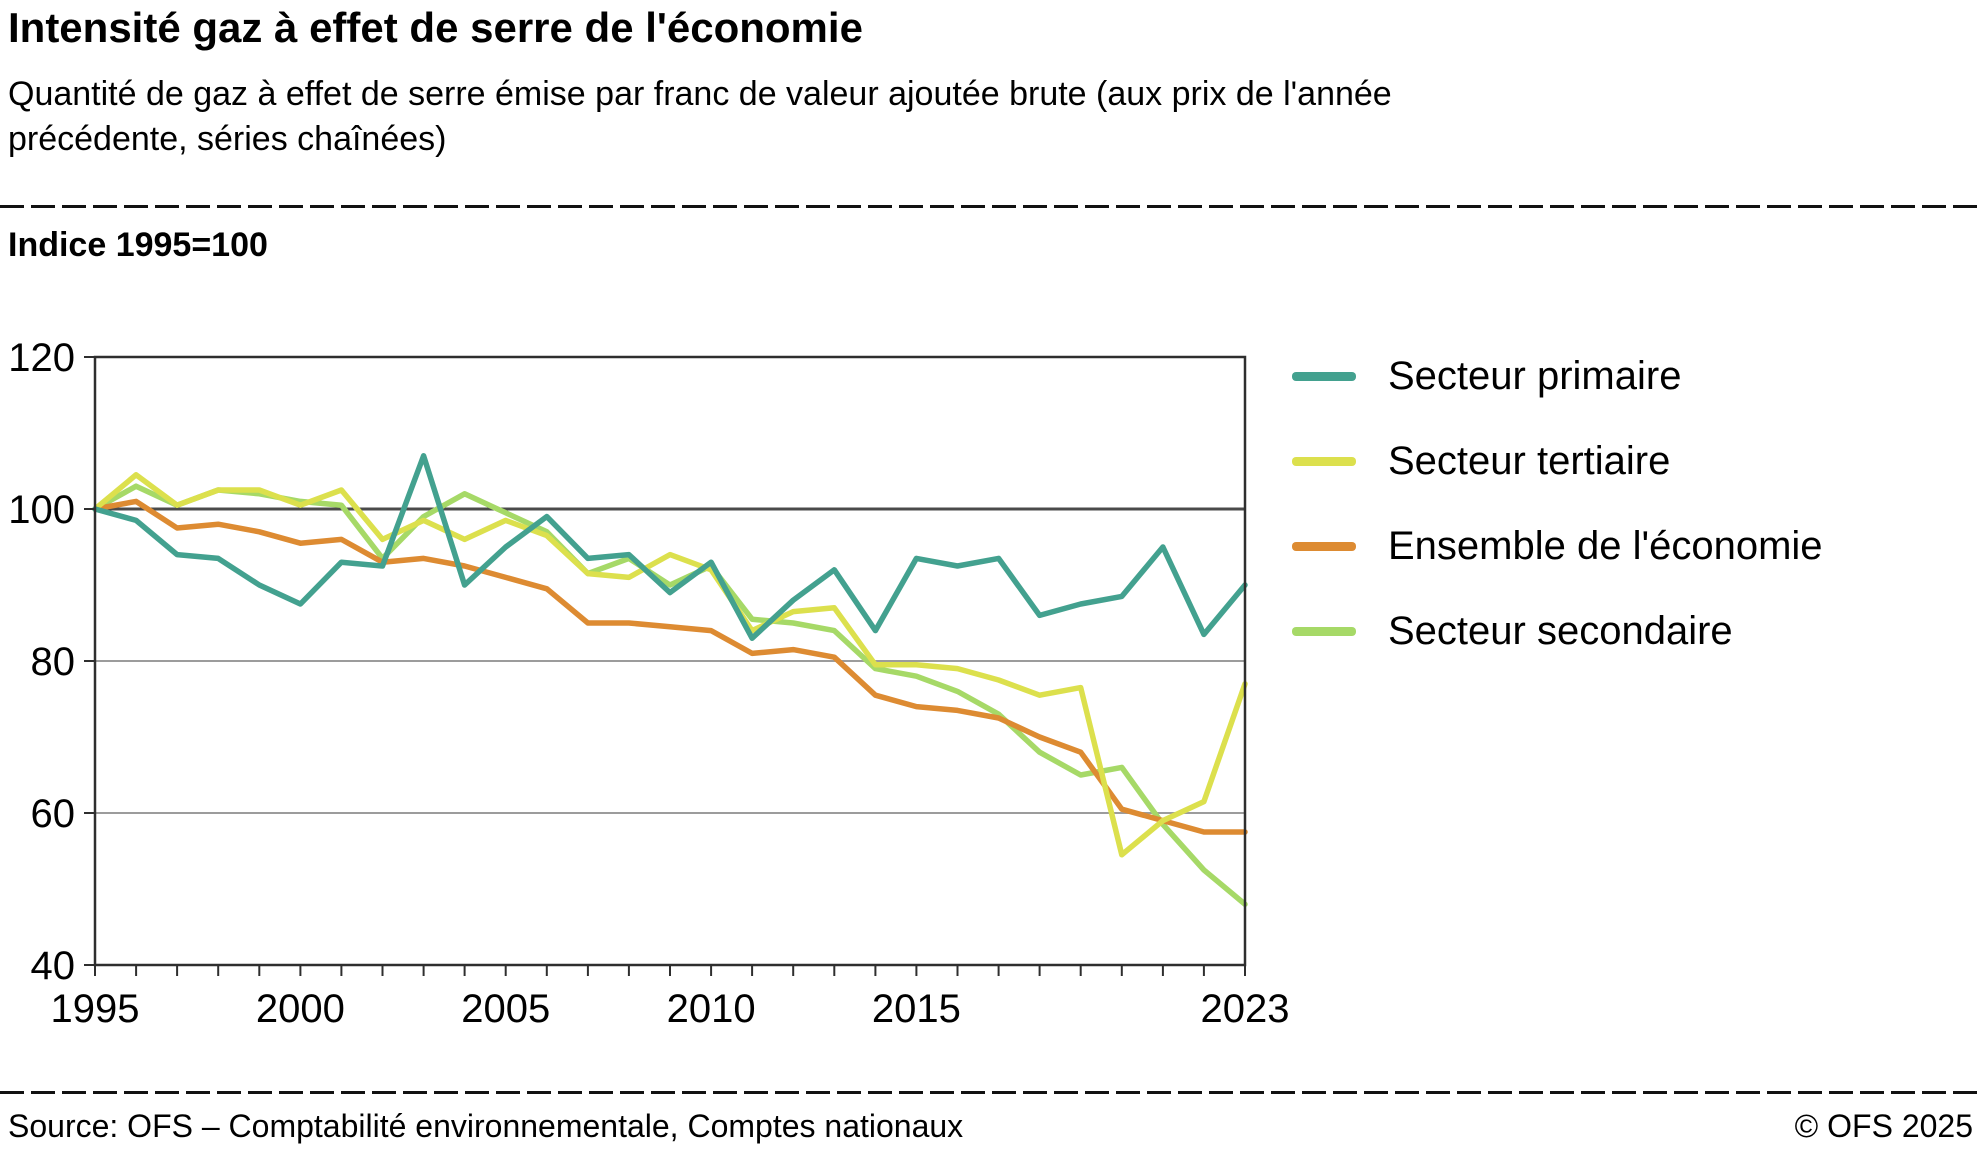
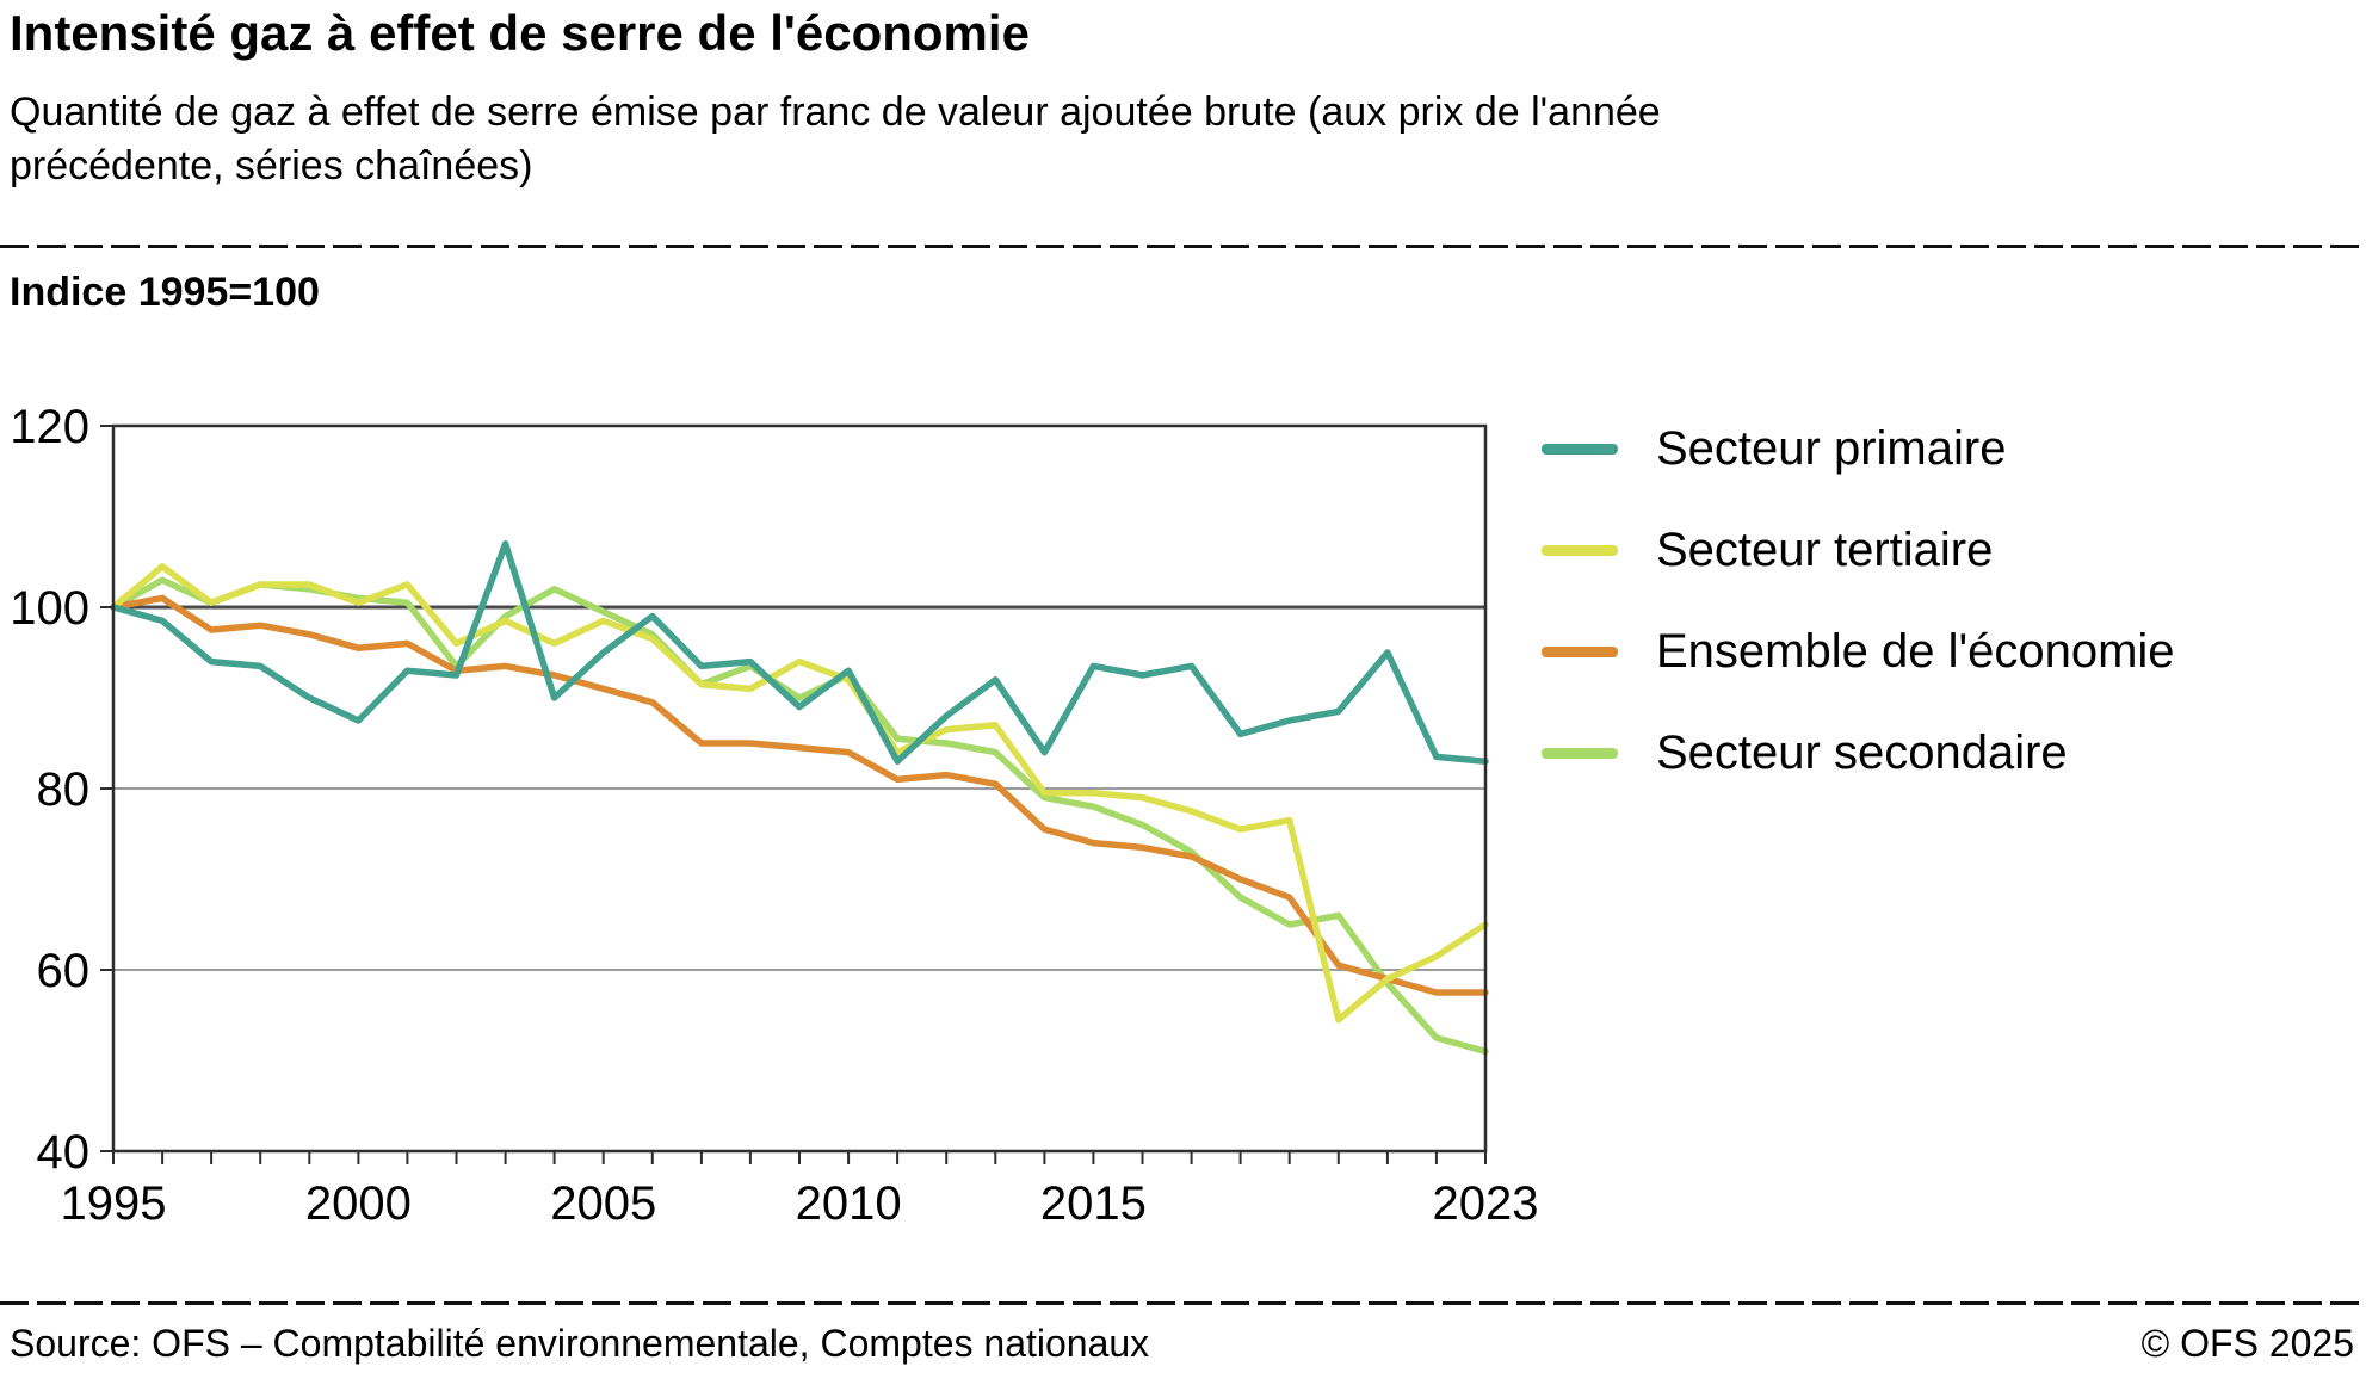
Secteur primaire/2023: 90 -> 83
Secteur tertiaire/2023: 77 -> 65
Secteur secondaire/2023: 48 -> 51
